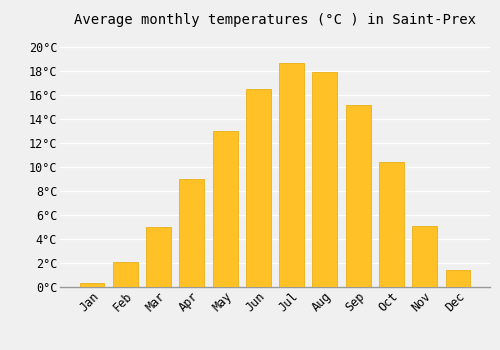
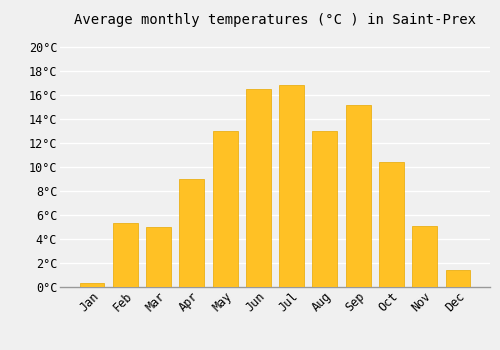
Feb: 2.1°C -> 5.3°C
Jul: 18.7°C -> 16.8°C
Aug: 17.9°C -> 13.0°C
